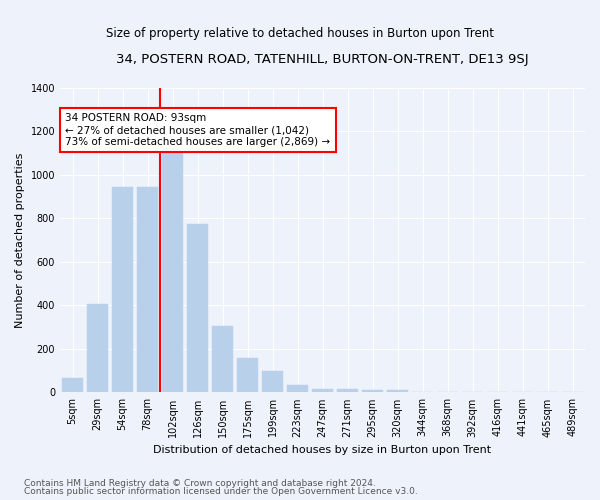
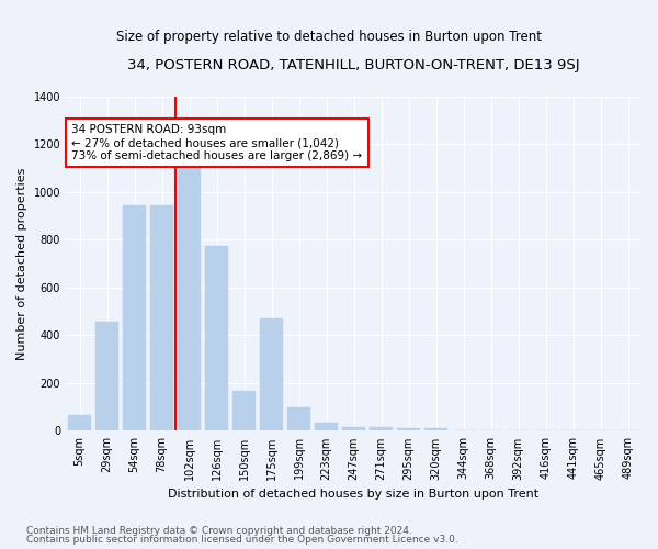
29sqm: 405 -> 455
150sqm: 305 -> 165
175sqm: 160 -> 470
